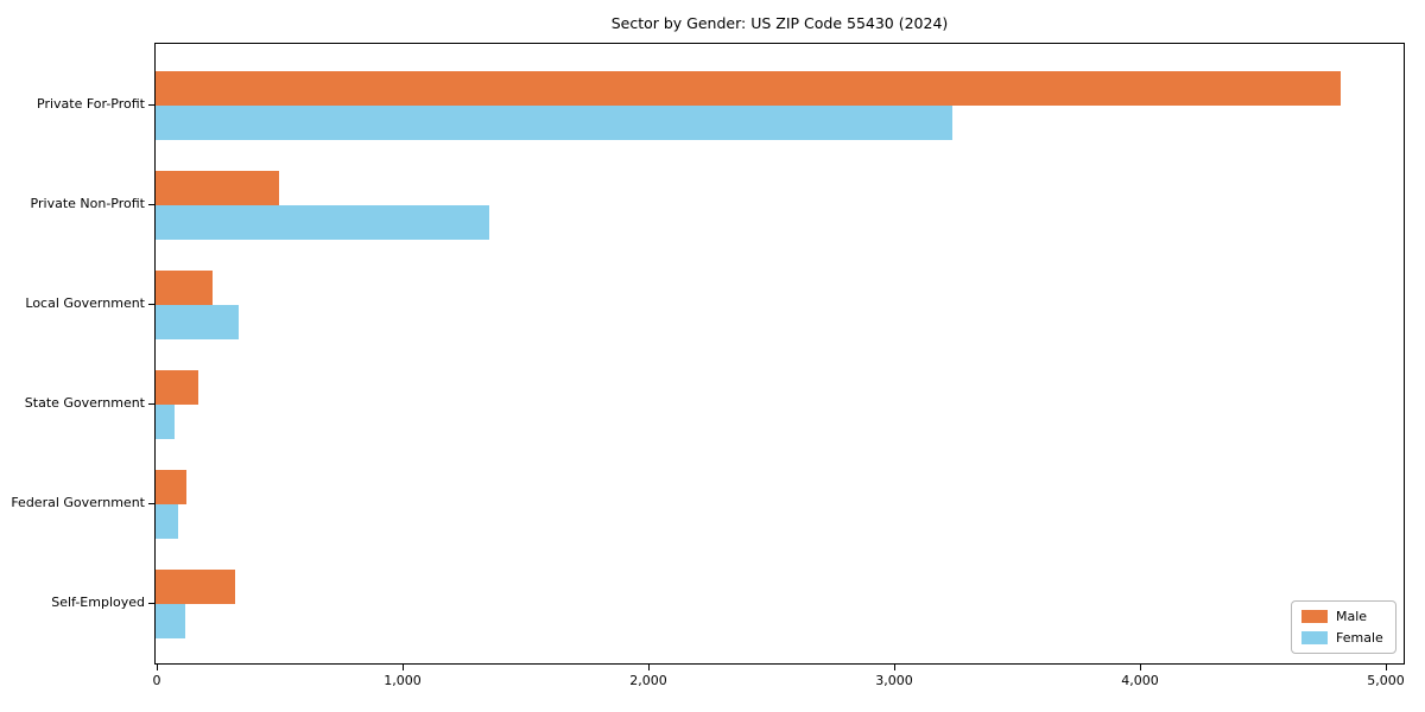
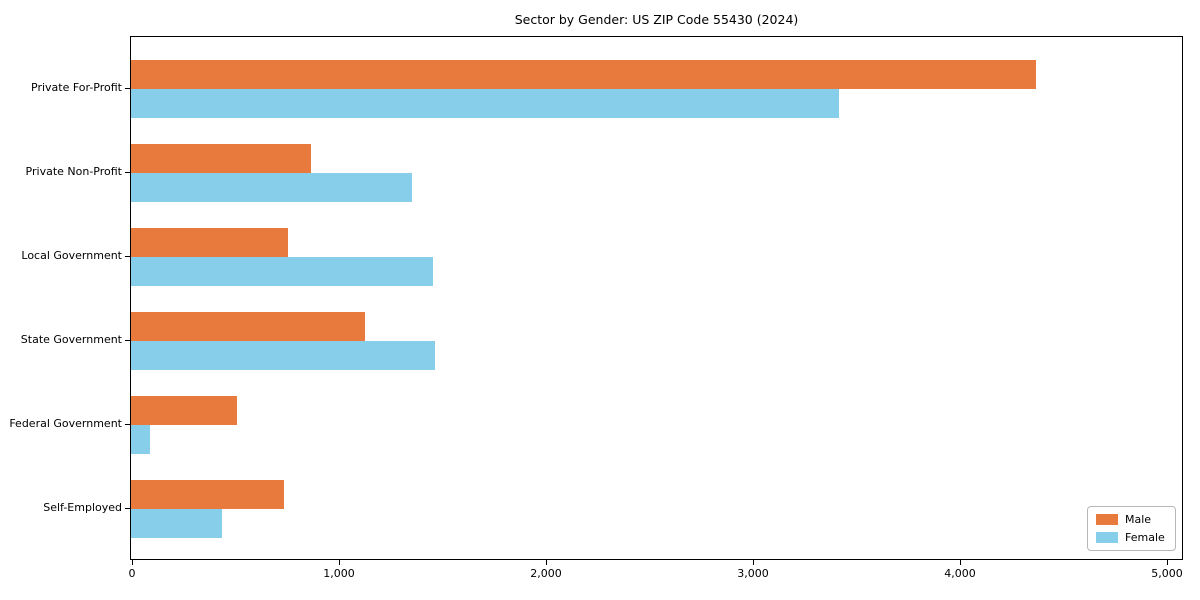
Male/Private For-Profit: 4820 -> 4370
Female/Private For-Profit: 3240 -> 3420
Male/Private Non-Profit: 500 -> 870
Male/Local Government: 230 -> 760
Female/Local Government: 340 -> 1460
Male/State Government: 180 -> 1130
Female/State Government: 80 -> 1470
Male/Federal Government: 120 -> 510
Male/Self-Employed: 320 -> 740
Female/Self-Employed: 120 -> 440
